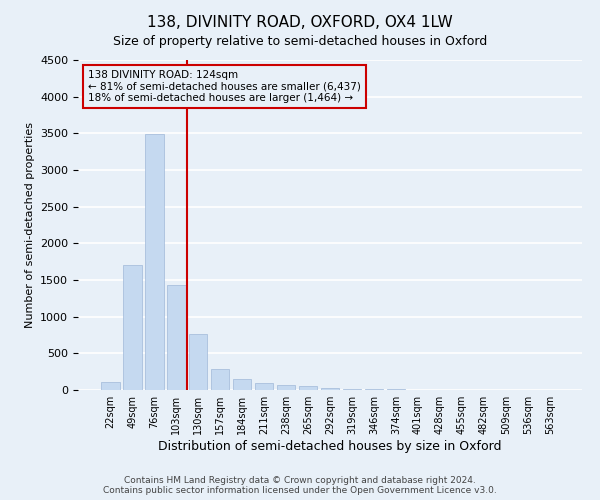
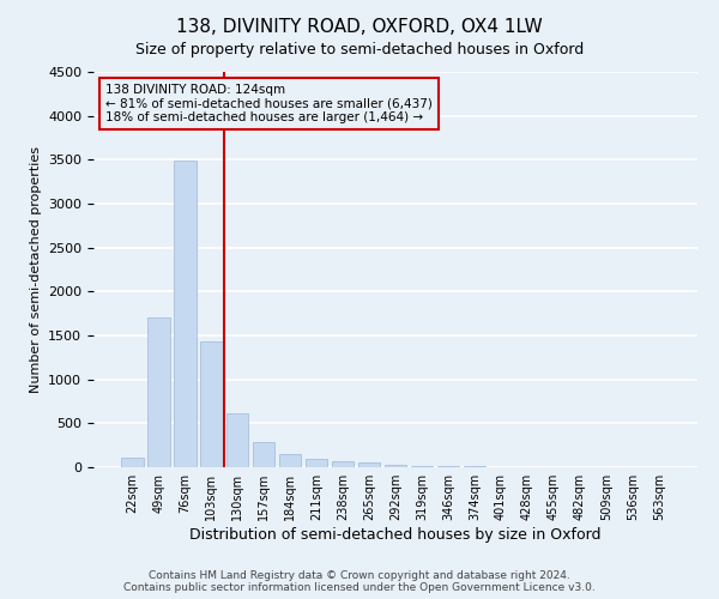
130sqm: 760 -> 620
